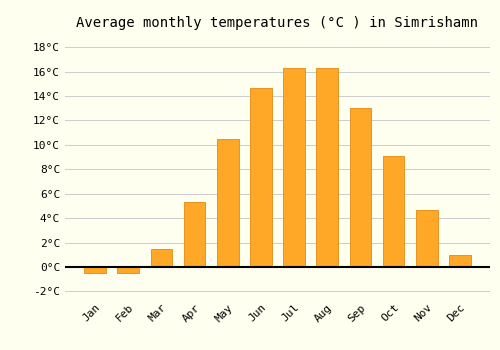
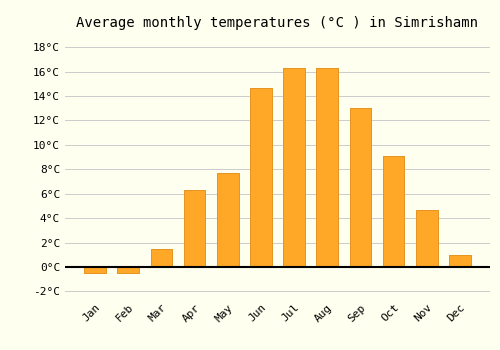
Apr: 5.3°C -> 6.3°C
May: 10.5°C -> 7.7°C
